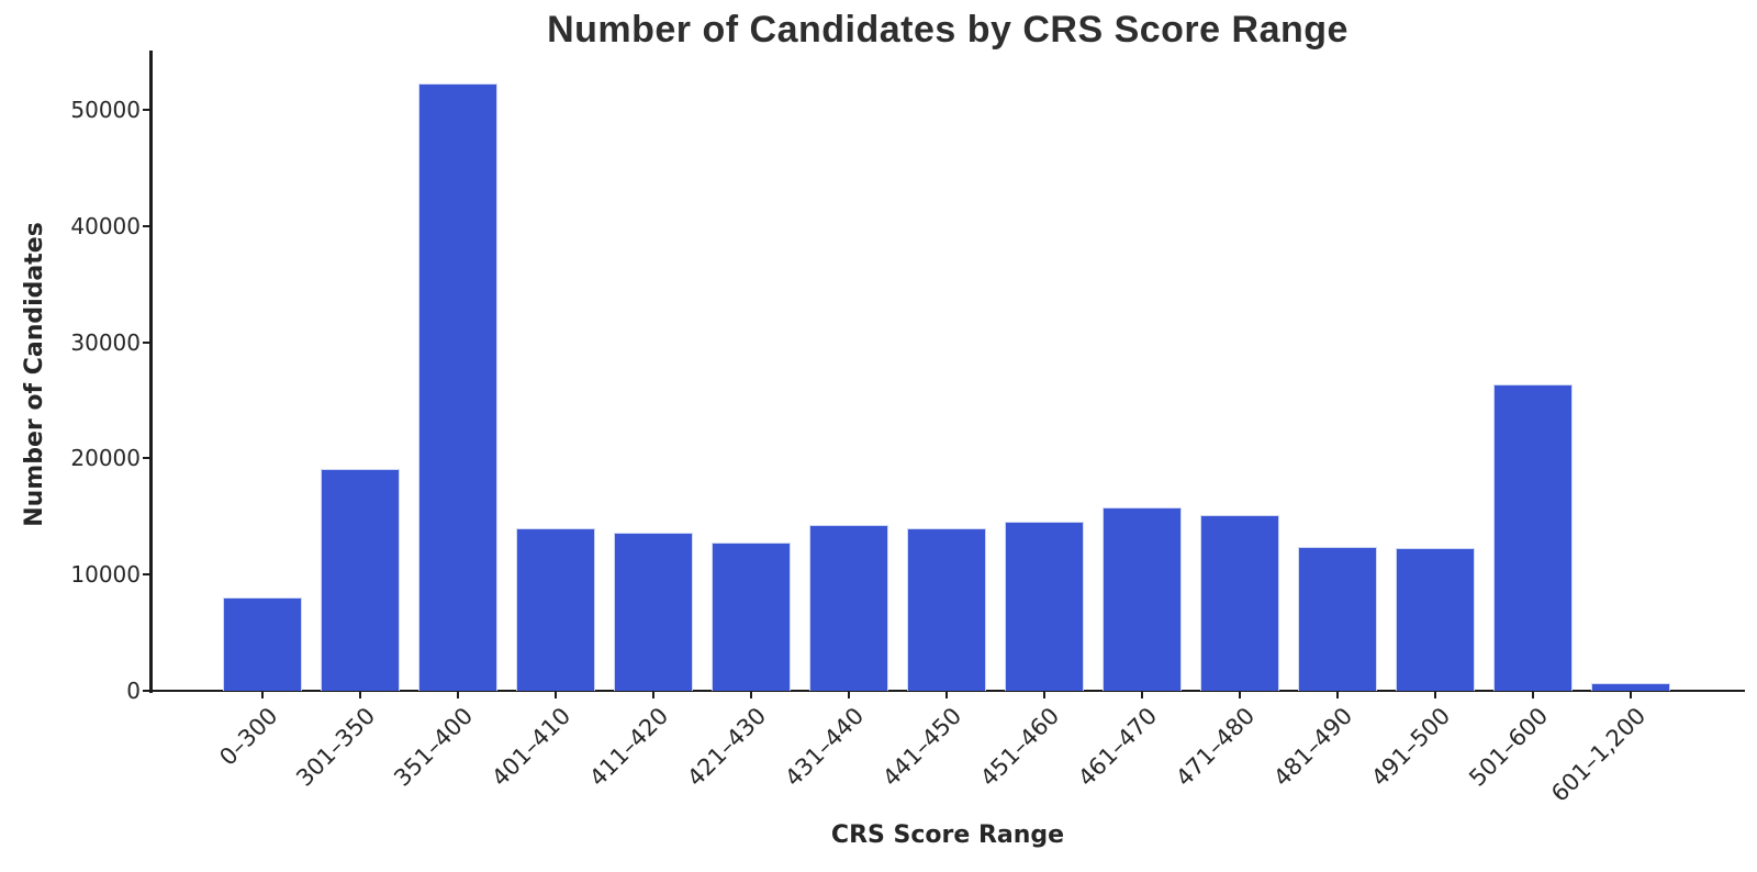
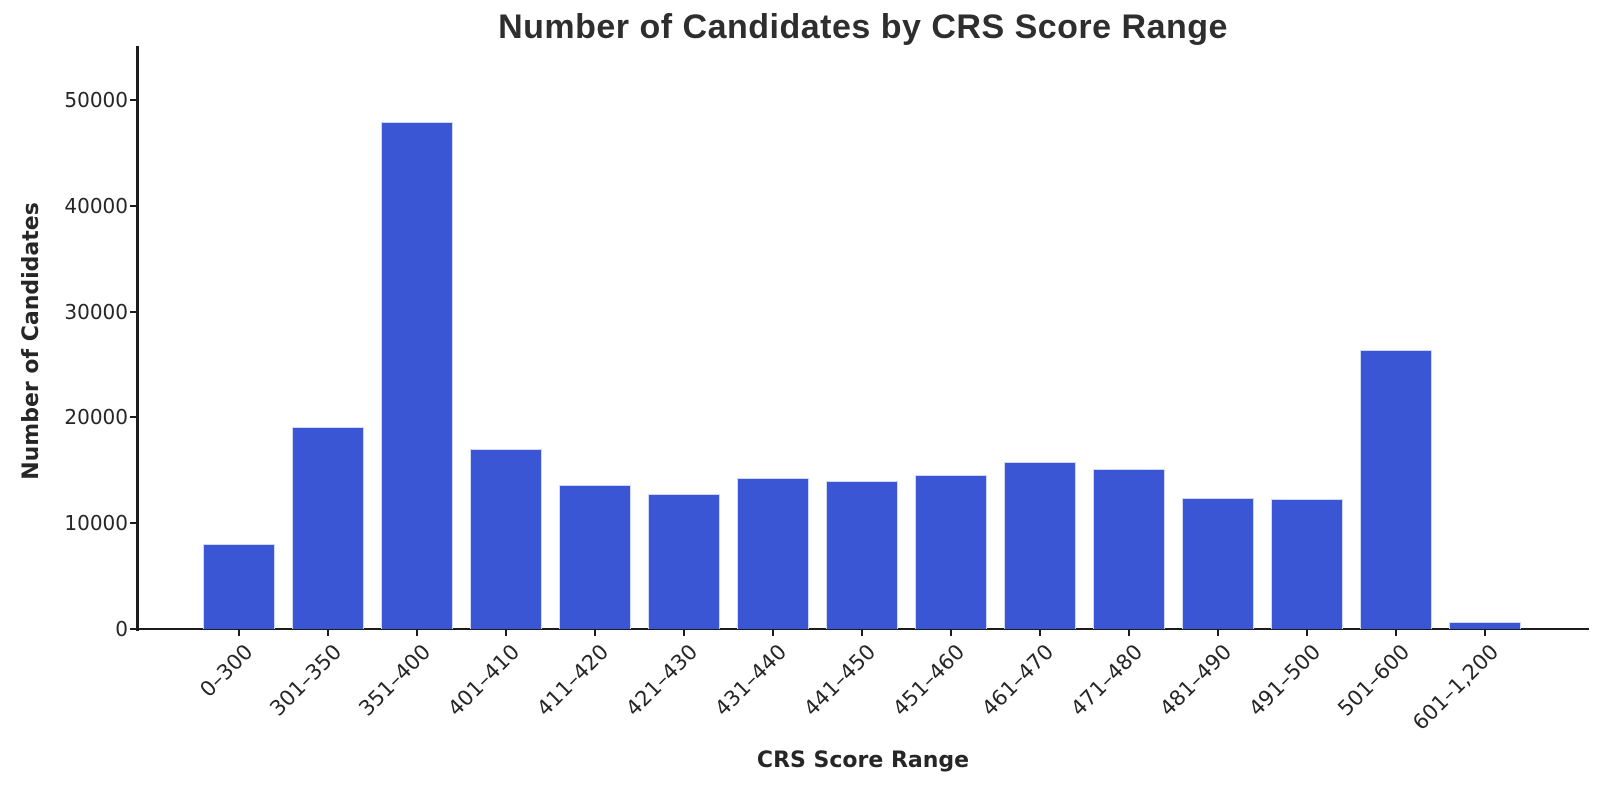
351–400: 52300 -> 47900
401–410: 14000 -> 17000
